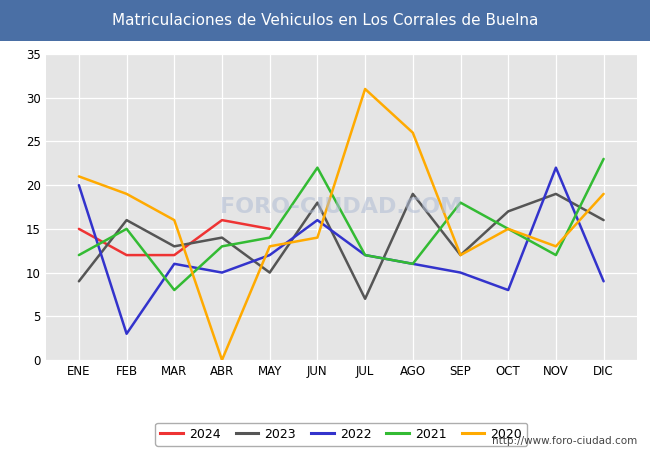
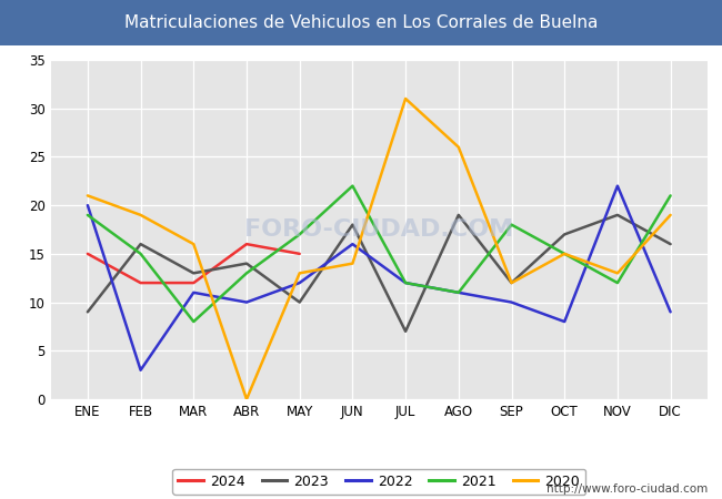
2021/ENE: 12 -> 19
2021/MAY: 14 -> 17
2021/DIC: 23 -> 21
